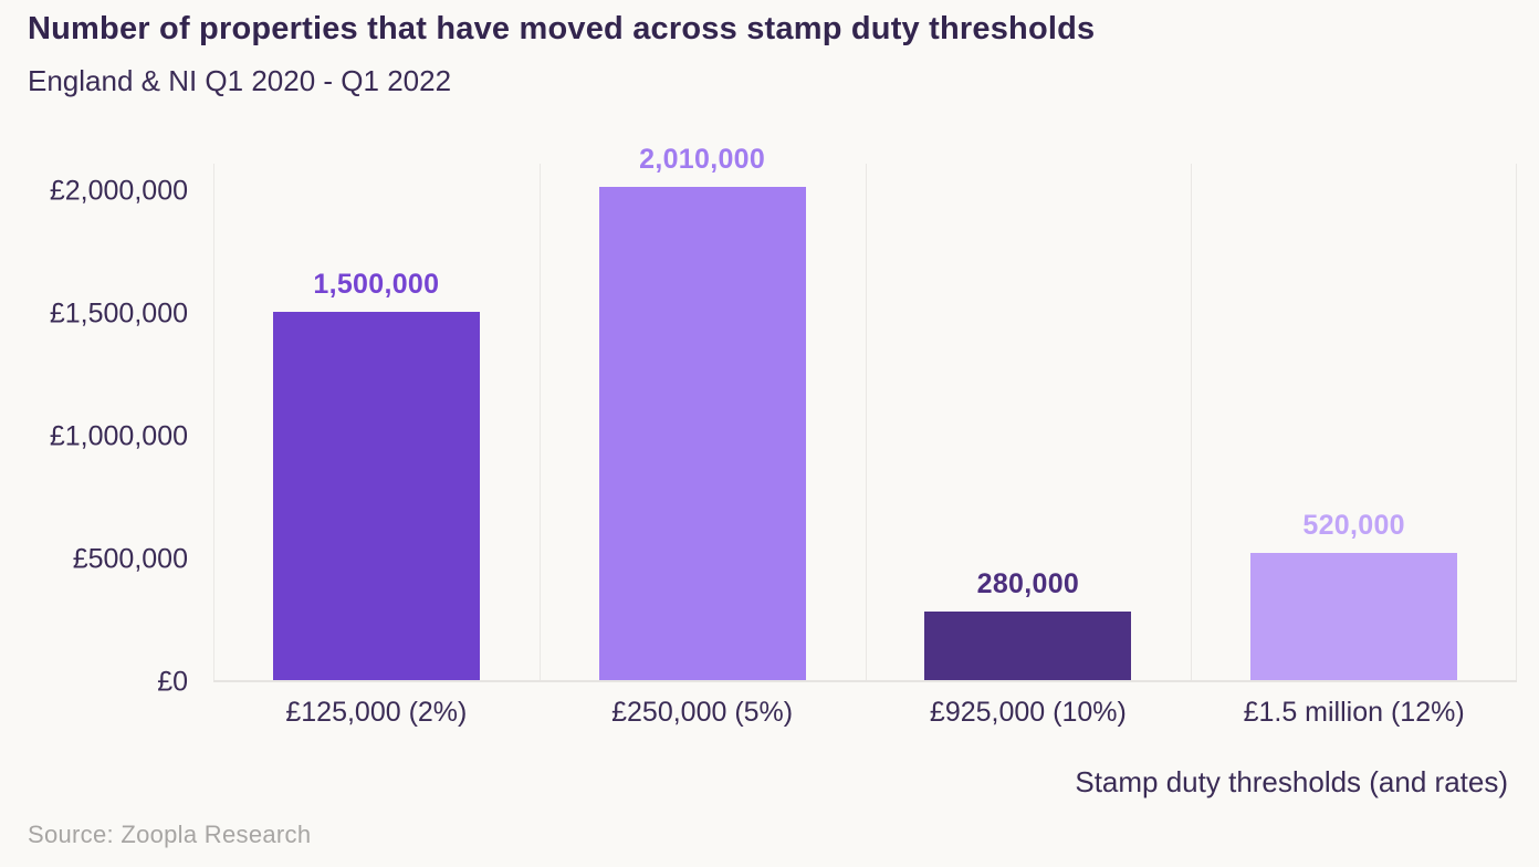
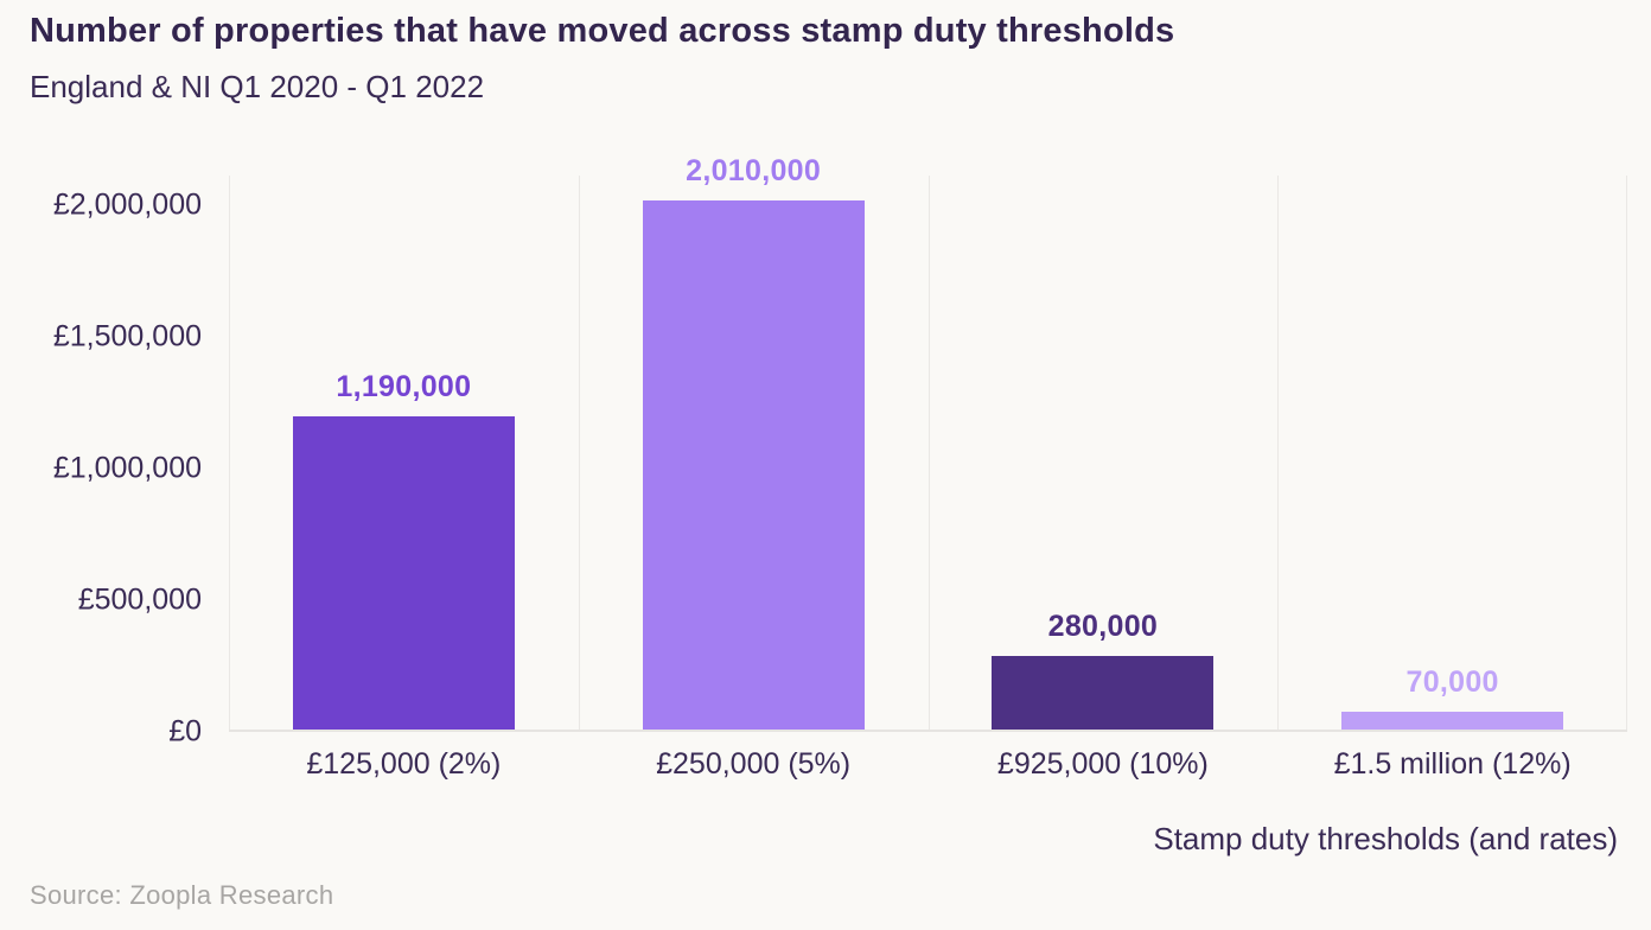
£125,000 (2%): 1,500,000 -> 1,190,000
£1.5 million (12%): 520,000 -> 70,000
